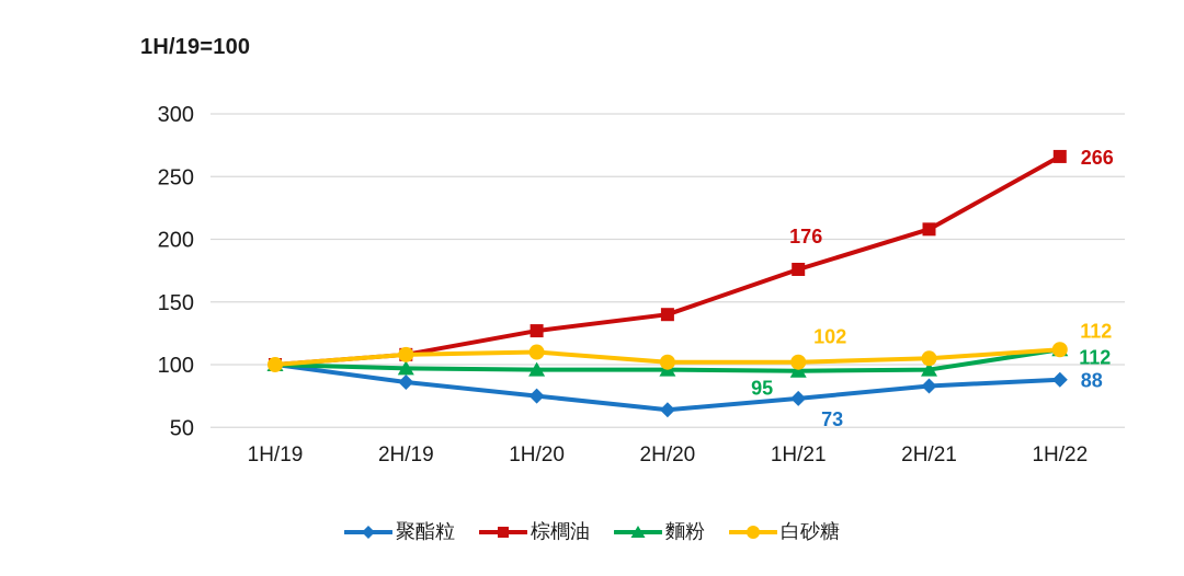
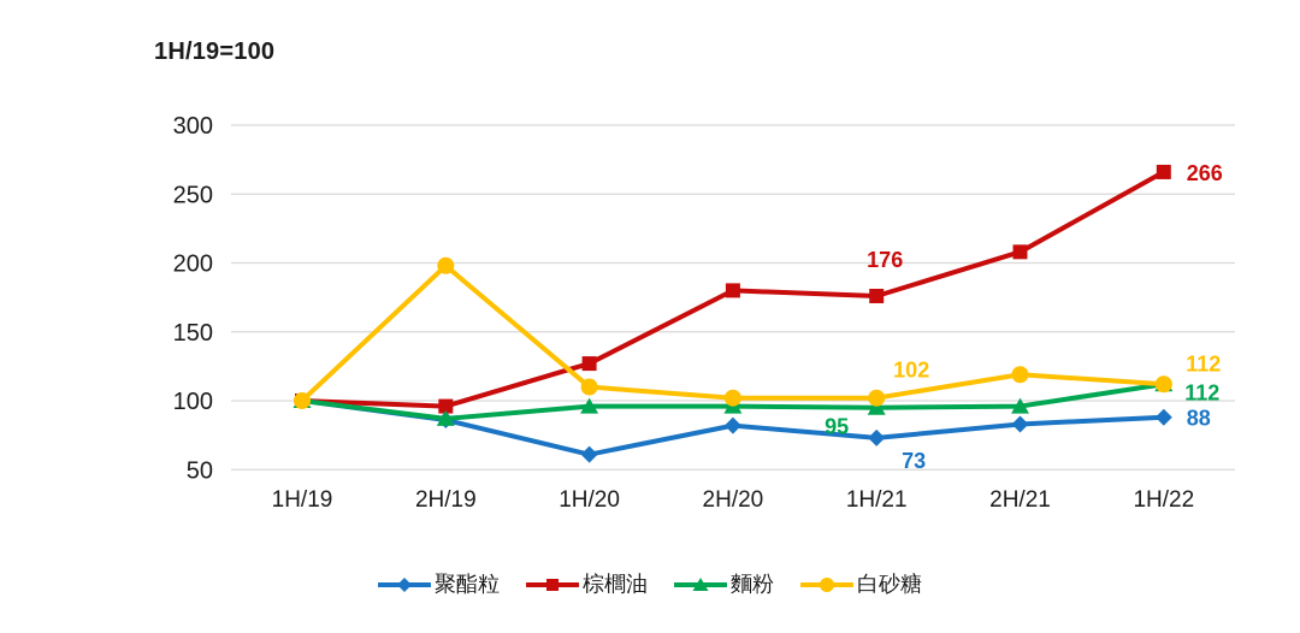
棕櫚油/2H/19: 108 -> 96
麵粉/2H/19: 97 -> 87
白砂糖/2H/19: 108 -> 198
聚酯粒/1H/20: 75 -> 61
聚酯粒/2H/20: 64 -> 82
棕櫚油/2H/20: 140 -> 180
白砂糖/2H/21: 105 -> 119
